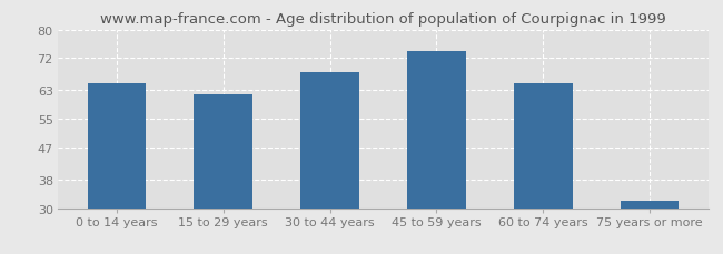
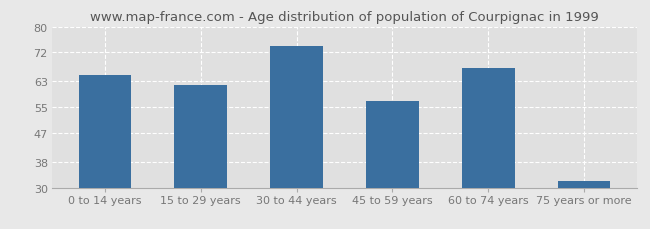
30 to 44 years: 68 -> 74
45 to 59 years: 74 -> 57
60 to 74 years: 65 -> 67
